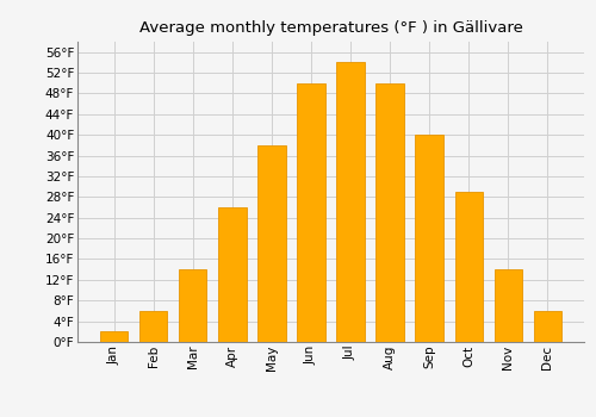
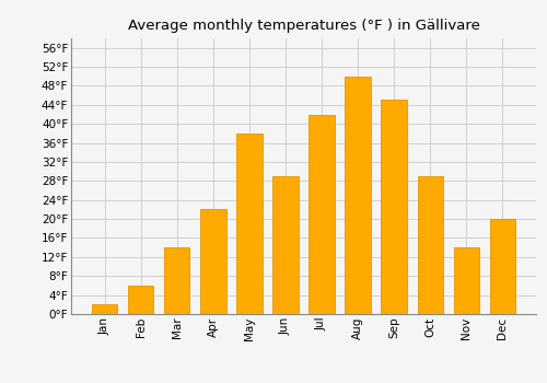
Apr: 26°F -> 22°F
Jun: 50°F -> 29°F
Jul: 54°F -> 42°F
Sep: 40°F -> 45°F
Dec: 6°F -> 20°F
